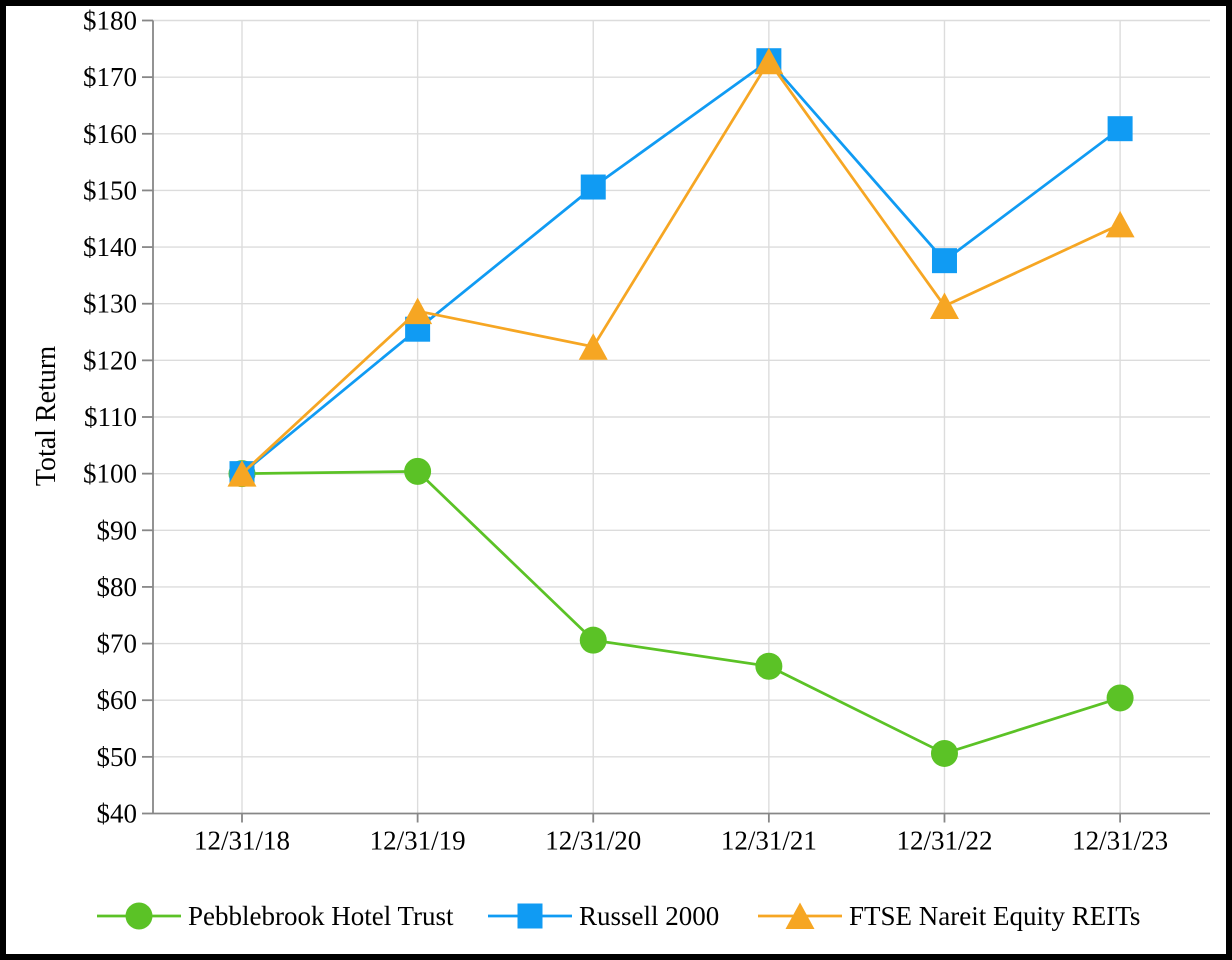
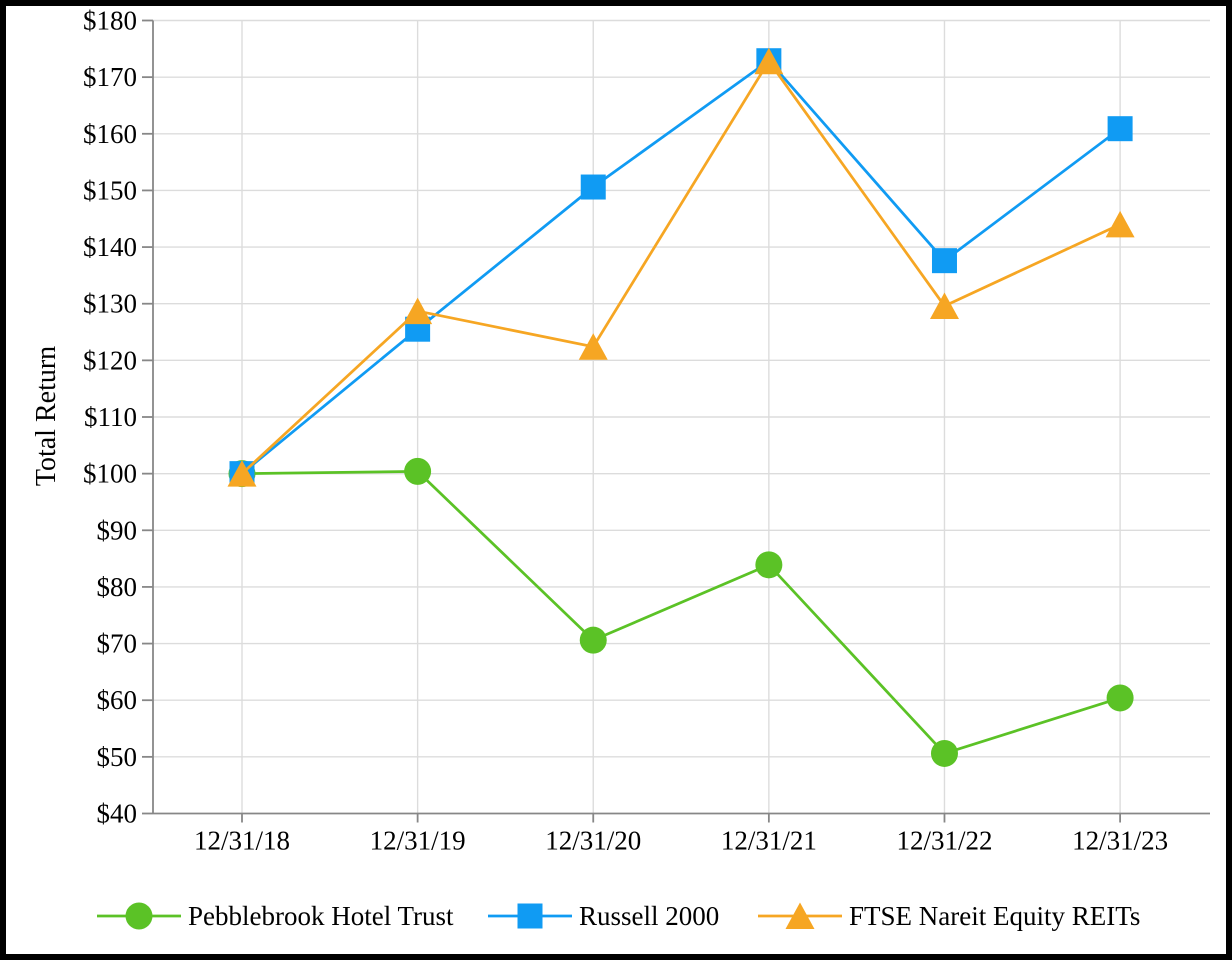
Pebblebrook Hotel Trust/12/31/21: $66 -> $84
